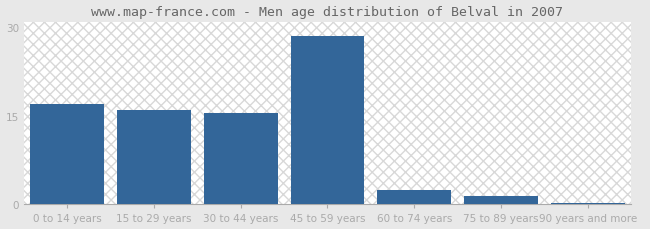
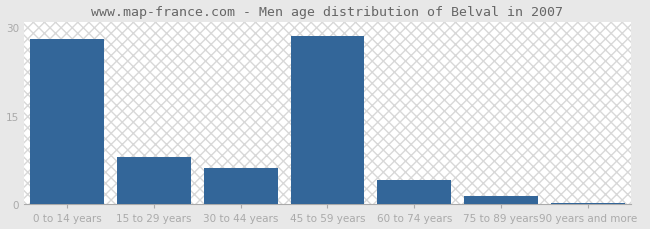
0 to 14 years: 17.0 -> 28.0
15 to 29 years: 16.0 -> 8.0
30 to 44 years: 15.5 -> 6.2
60 to 74 years: 2.5 -> 4.2
